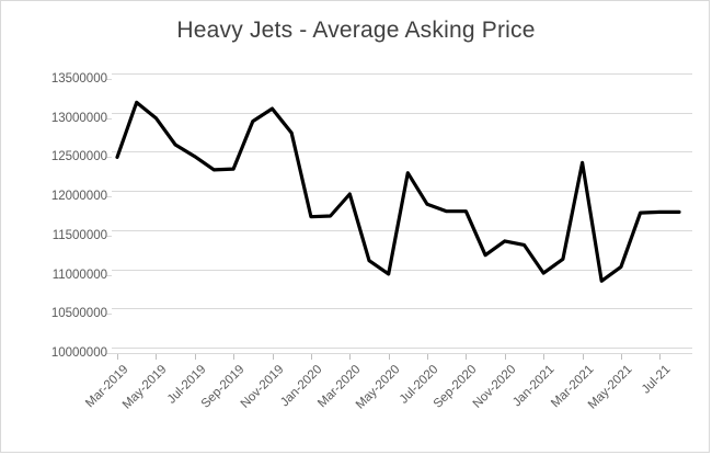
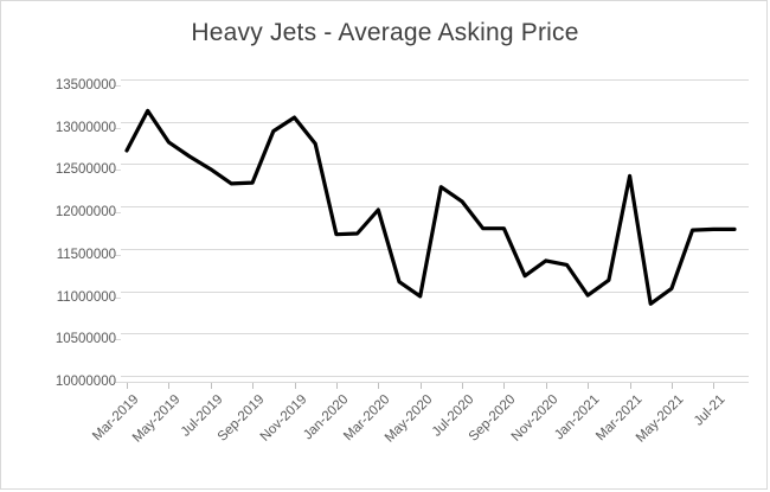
Mar-2019: 12500000 -> 12700000
May-2019: 13000000 -> 12800000
Jul-2020: 11900000 -> 12100000
